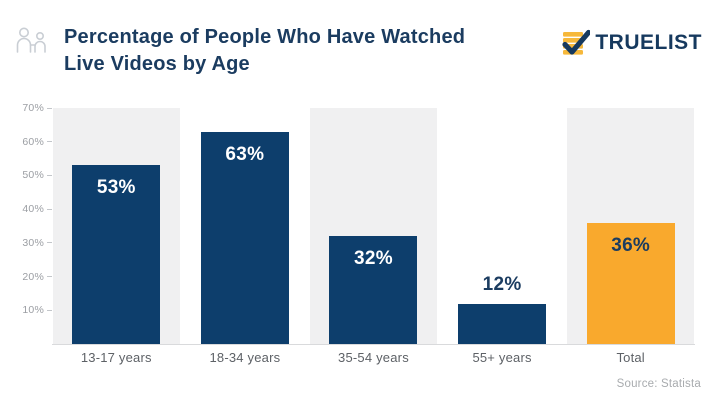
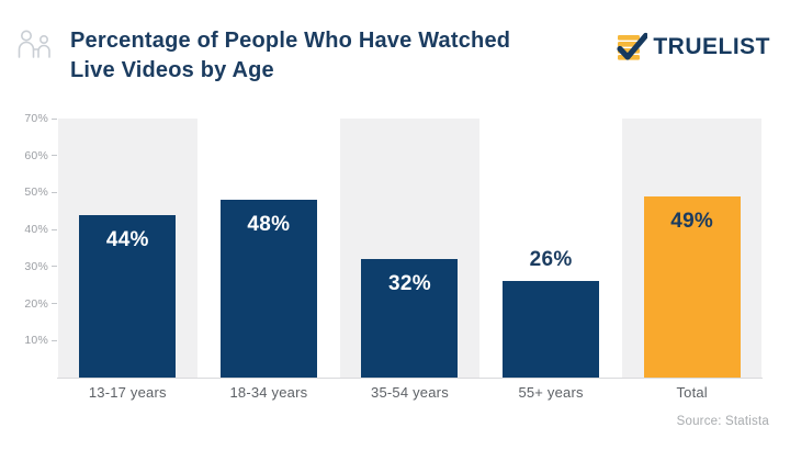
13-17 years: 53% -> 44%
18-34 years: 63% -> 48%
55+ years: 12% -> 26%
Total: 36% -> 49%
